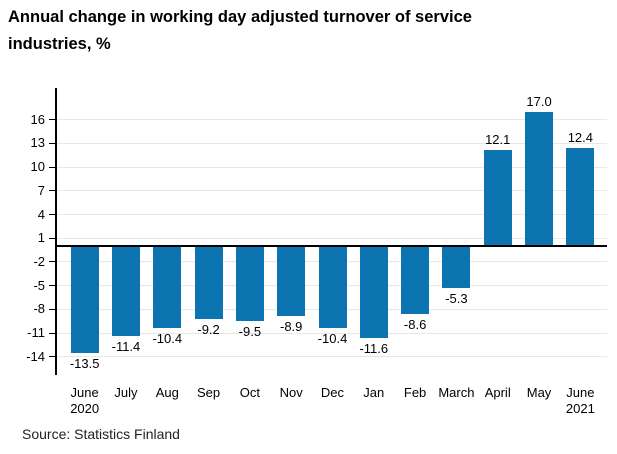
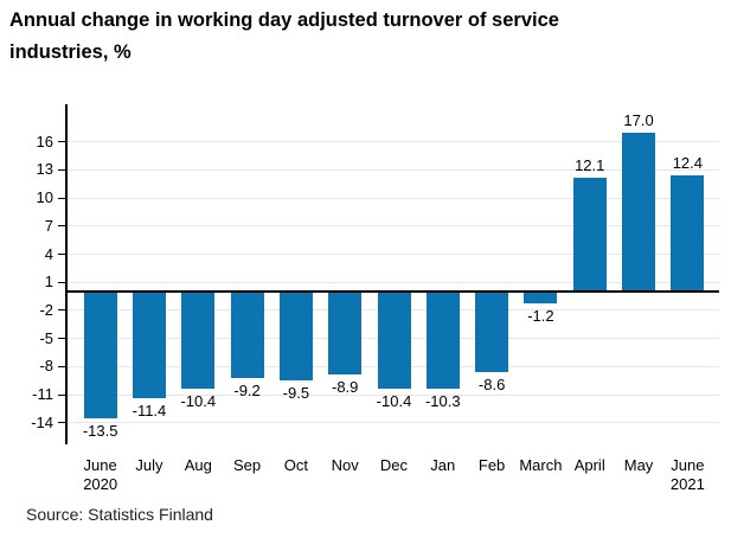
Jan: -11.6 -> -10.3
March: -5.3 -> -1.2
